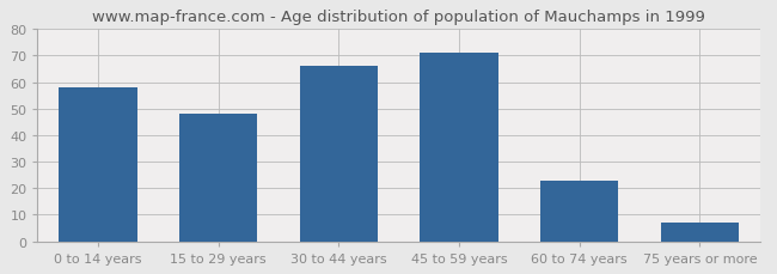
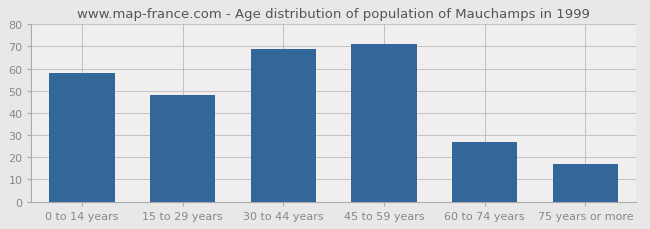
30 to 44 years: 66 -> 69
60 to 74 years: 23 -> 27
75 years or more: 7 -> 17
